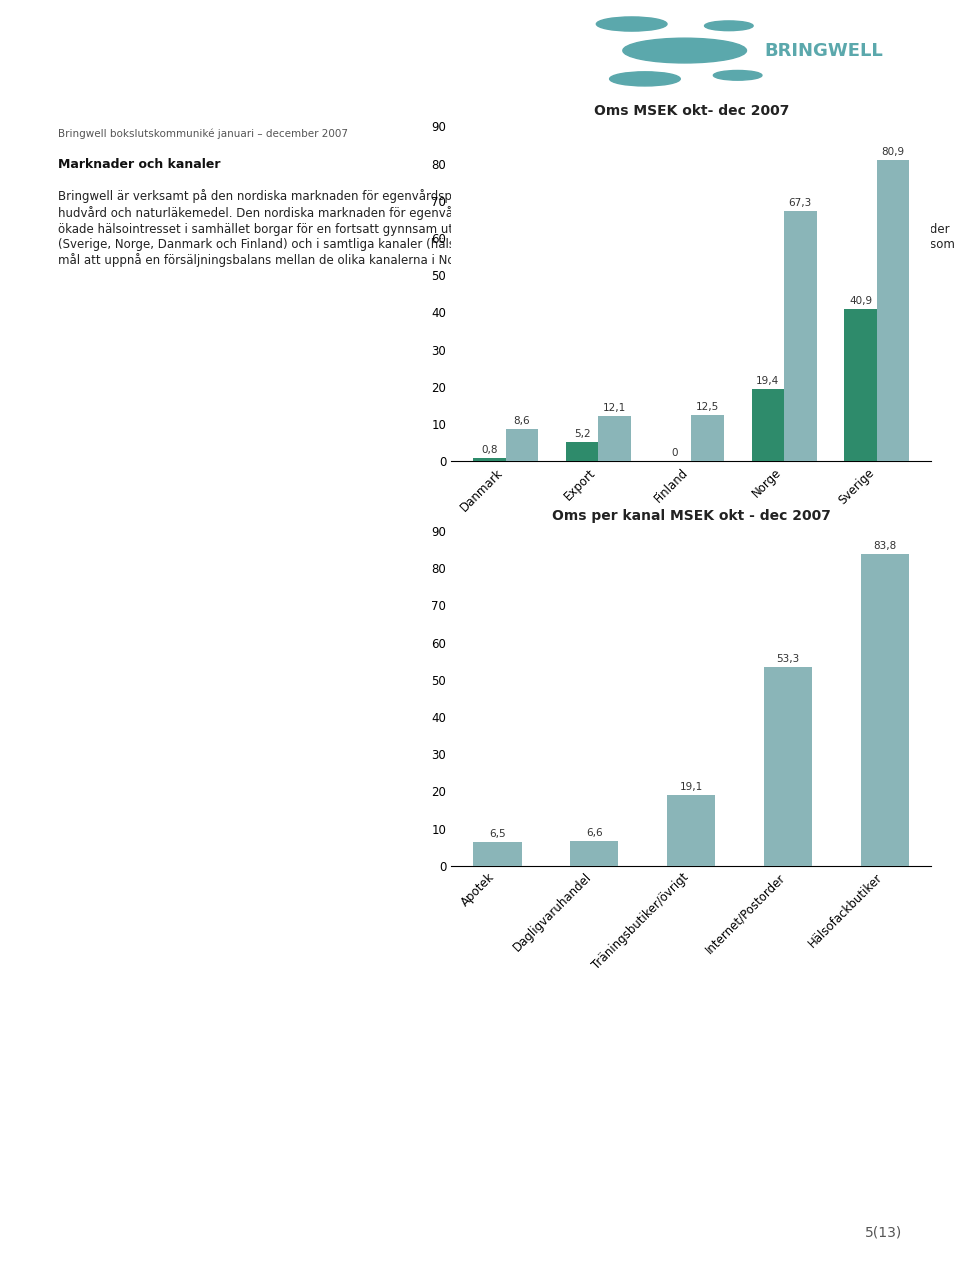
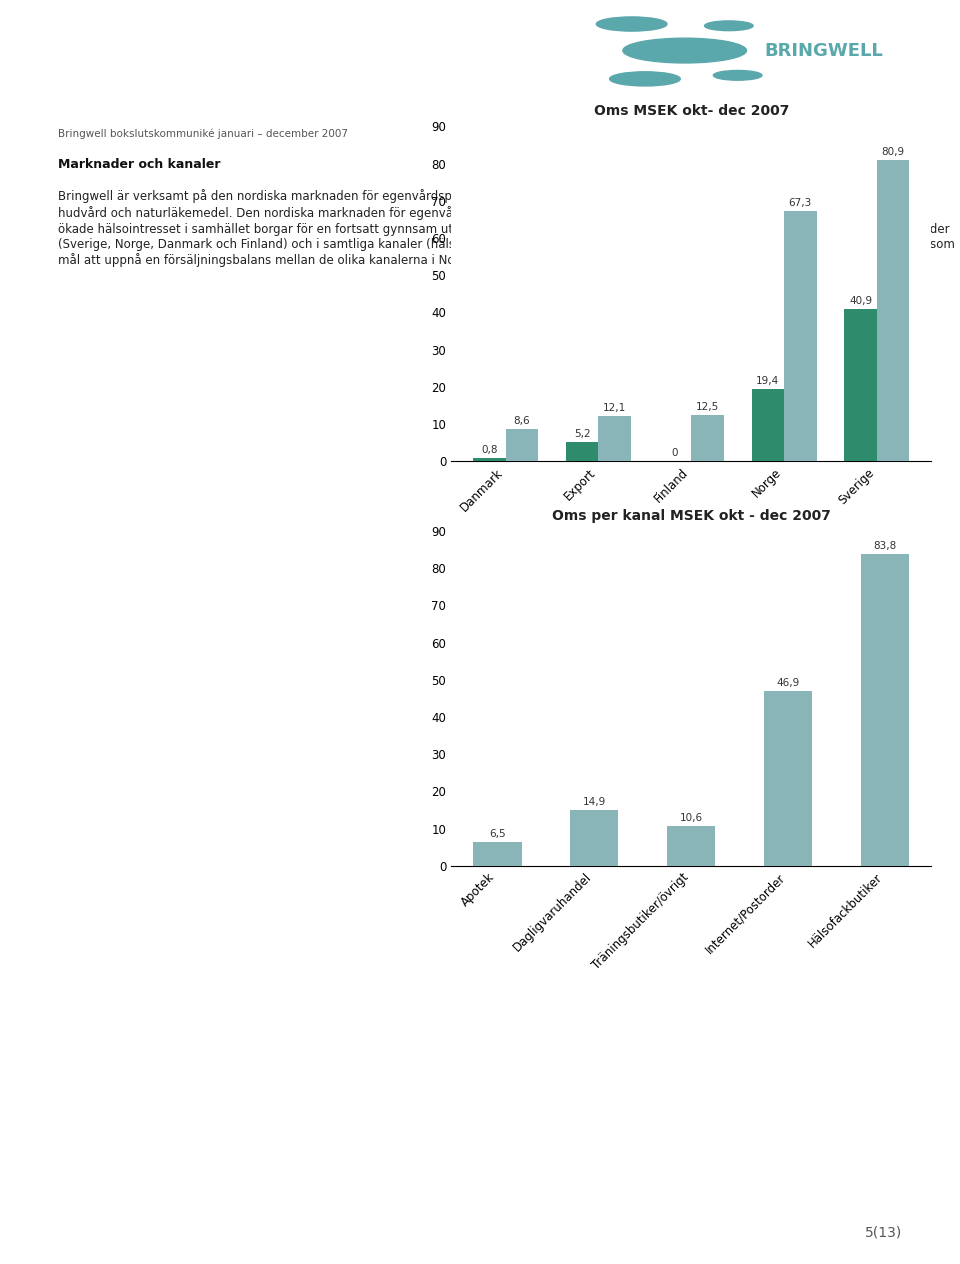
Oms per kanal MSEK okt - dec 2007/Dagligvaruhandel: 6,6 -> 14,9
Oms per kanal MSEK okt - dec 2007/Träningsbutiker/övrigt: 19,1 -> 10,6
Oms per kanal MSEK okt - dec 2007/Internet/Postorder: 53,3 -> 46,9
